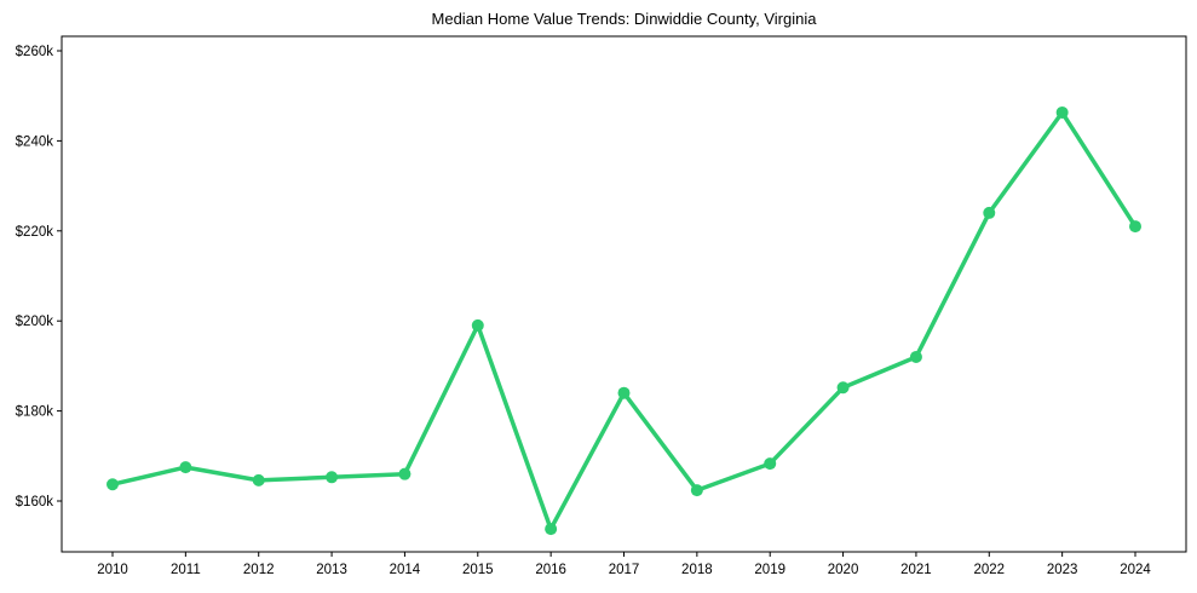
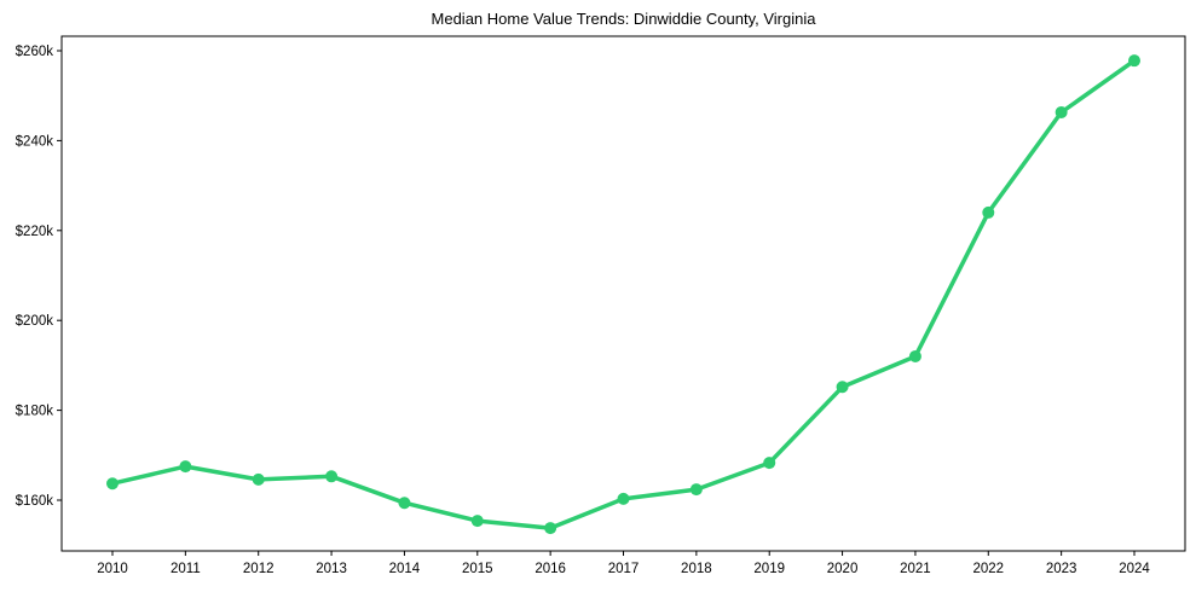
2014: $166k -> $159k
2015: $199k -> $155k
2017: $184k -> $160k
2024: $221k -> $258k
